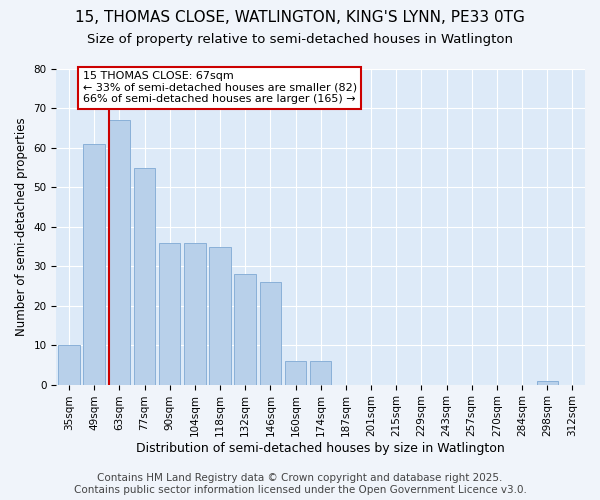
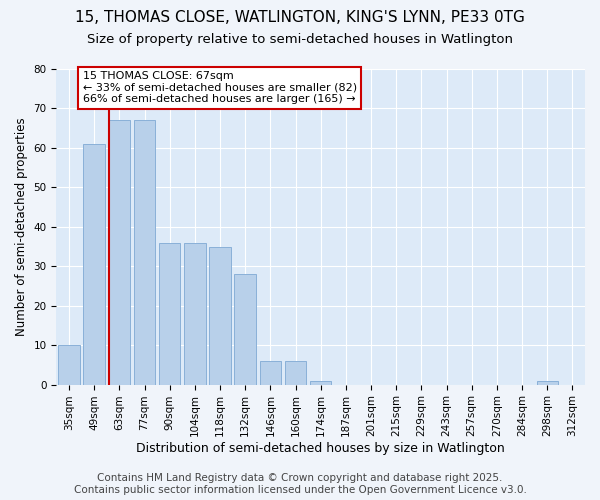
77sqm: 55 -> 67
146sqm: 26 -> 6
174sqm: 6 -> 1
